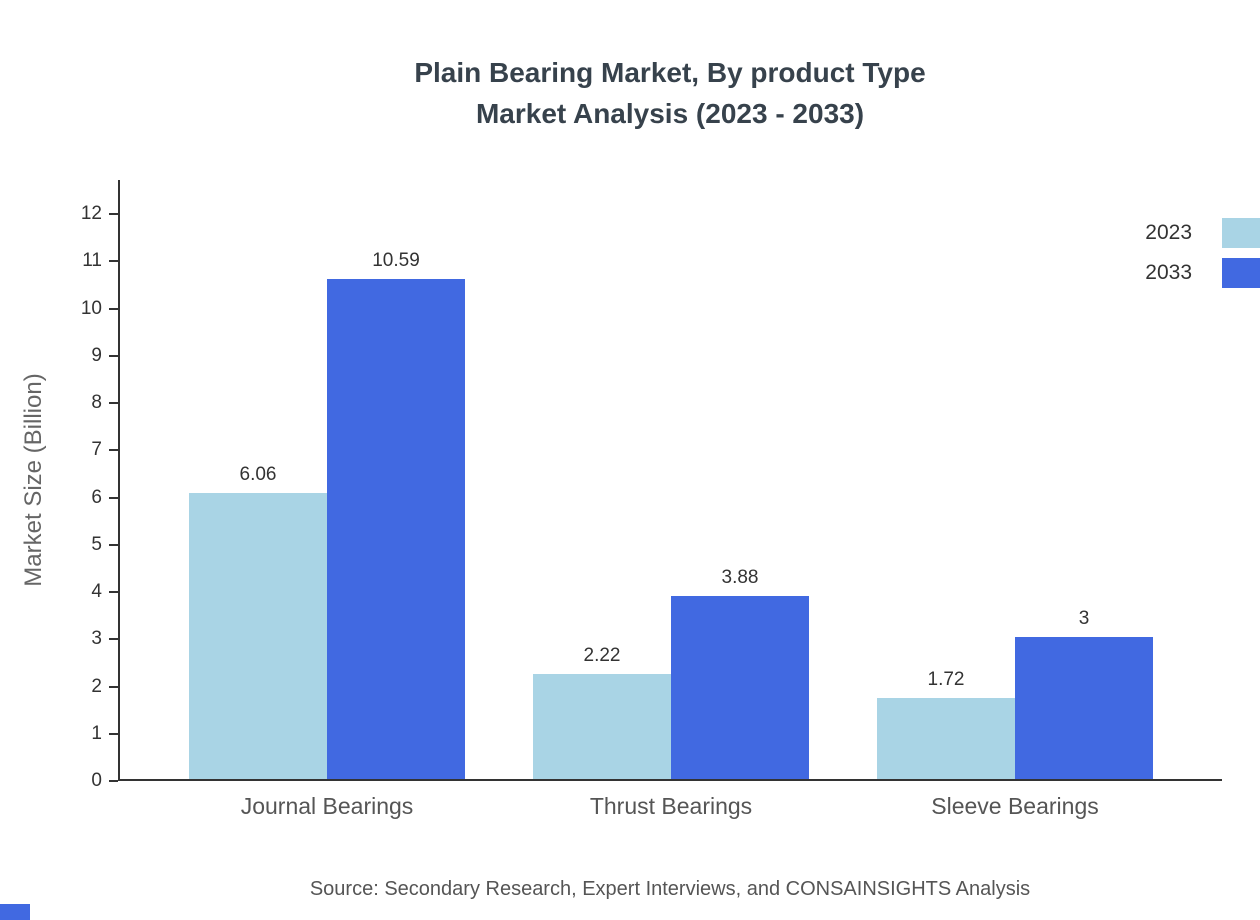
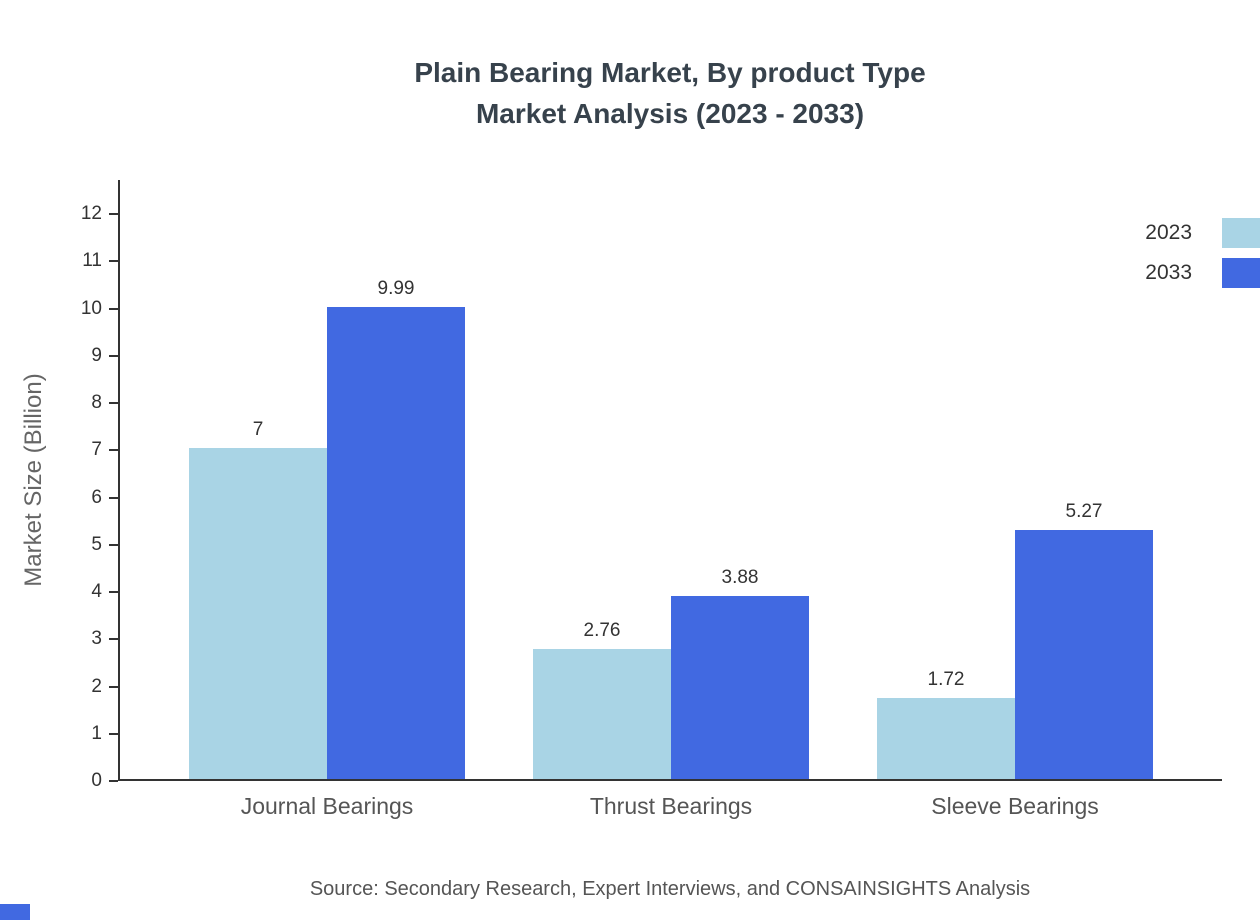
2023/Journal Bearings: 6.06 -> 7
2033/Journal Bearings: 10.59 -> 9.99
2023/Thrust Bearings: 2.22 -> 2.76
2033/Sleeve Bearings: 3 -> 5.27
